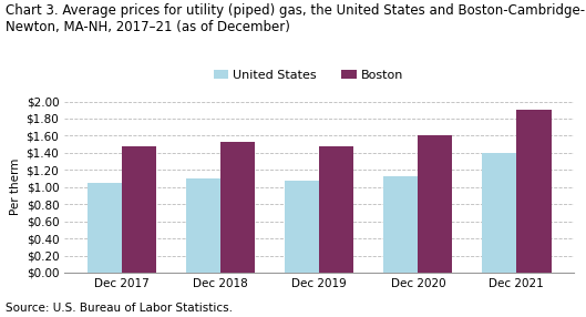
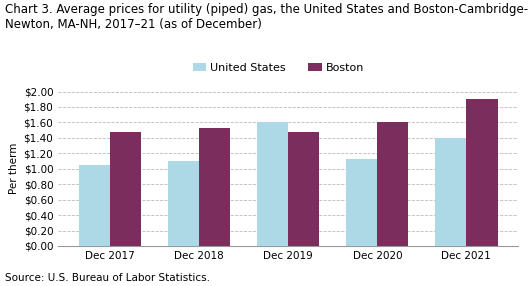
United States/Dec 2019: $1.07 -> $1.60
